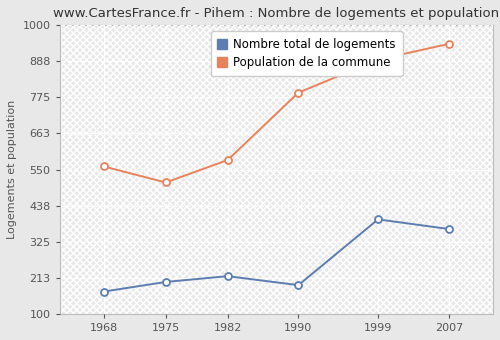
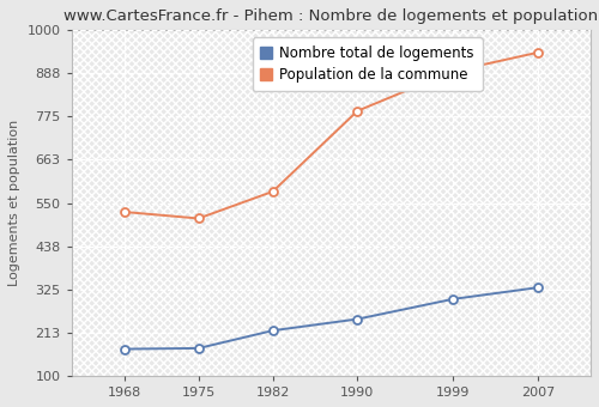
Population de la commune/1968: 560 -> 527
Nombre total de logements/1975: 200 -> 172
Nombre total de logements/1990: 190 -> 248
Nombre total de logements/1999: 395 -> 300
Nombre total de logements/2007: 365 -> 330
